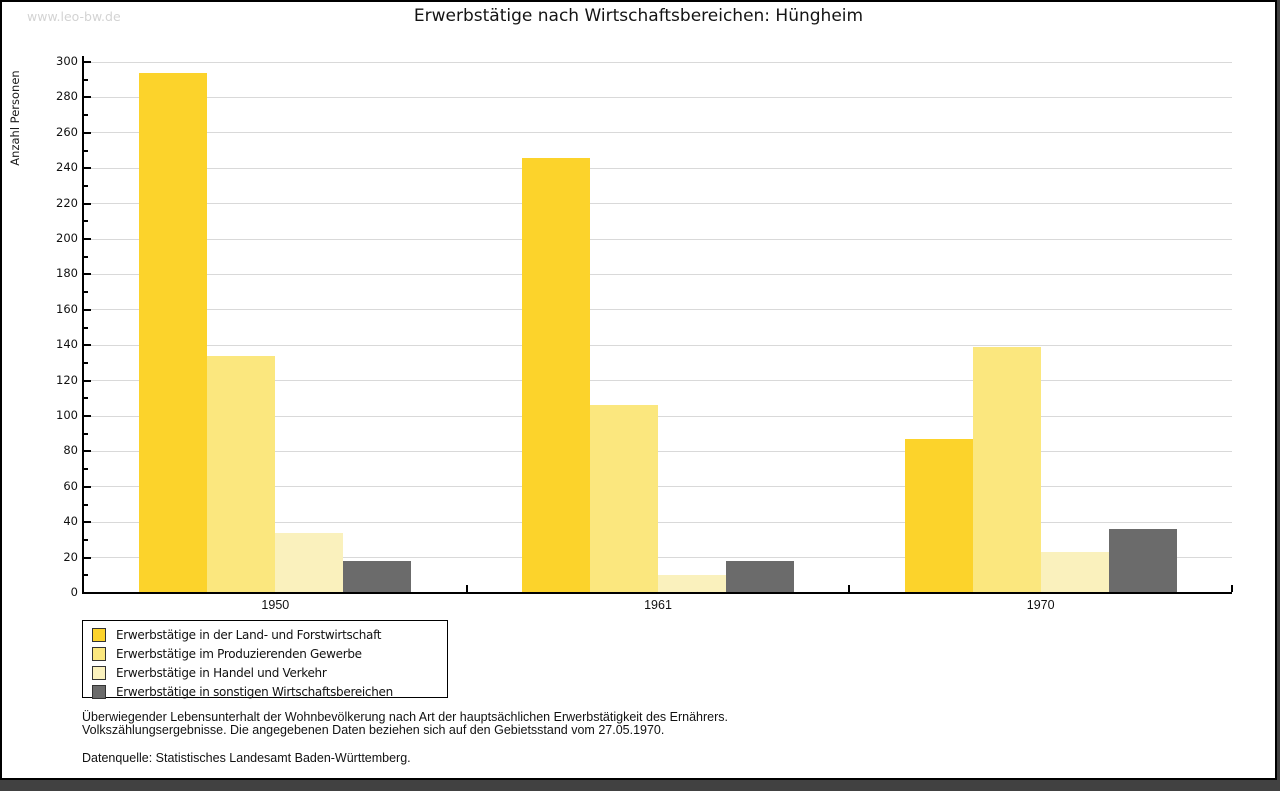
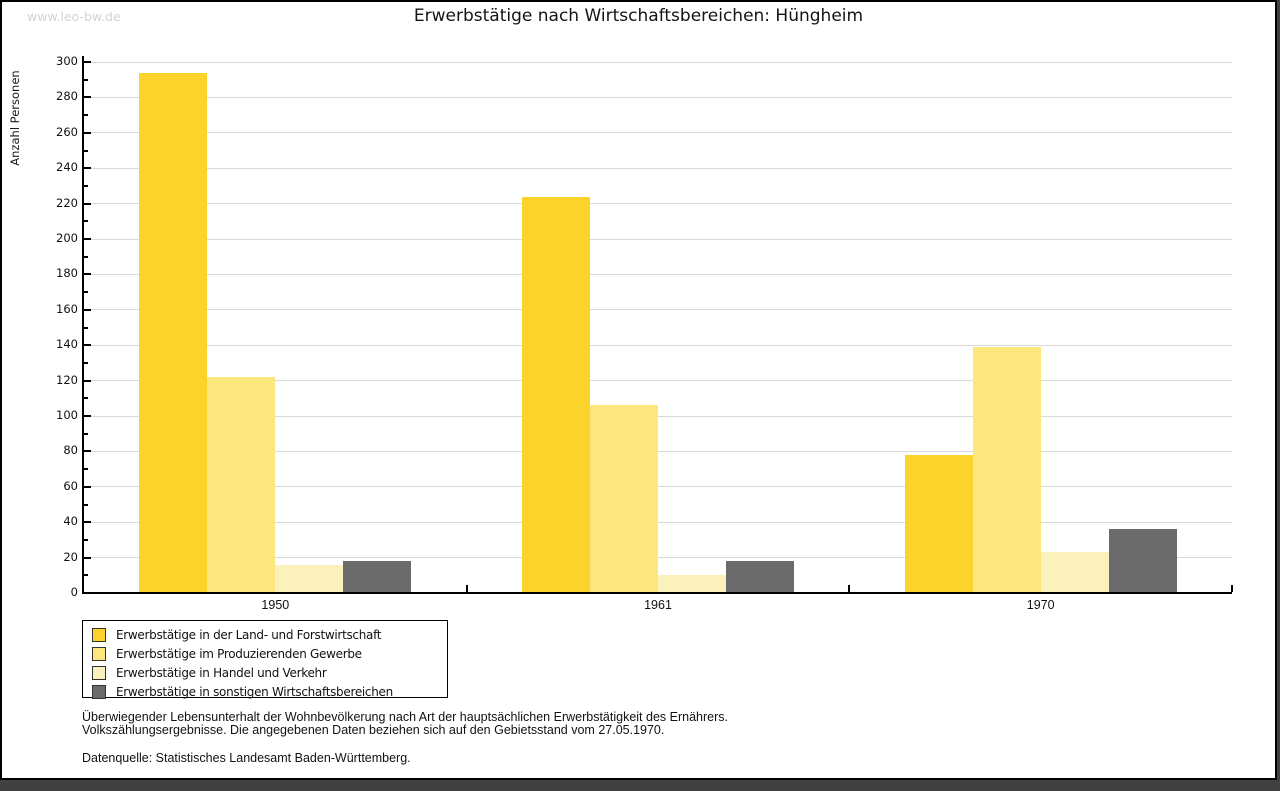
Erwerbstätige im Produzierenden Gewerbe/1950: 134 -> 122
Erwerbstätige in Handel und Verkehr/1950: 34 -> 16
Erwerbstätige in der Land- und Forstwirtschaft/1961: 246 -> 224
Erwerbstätige in der Land- und Forstwirtschaft/1970: 87 -> 78
